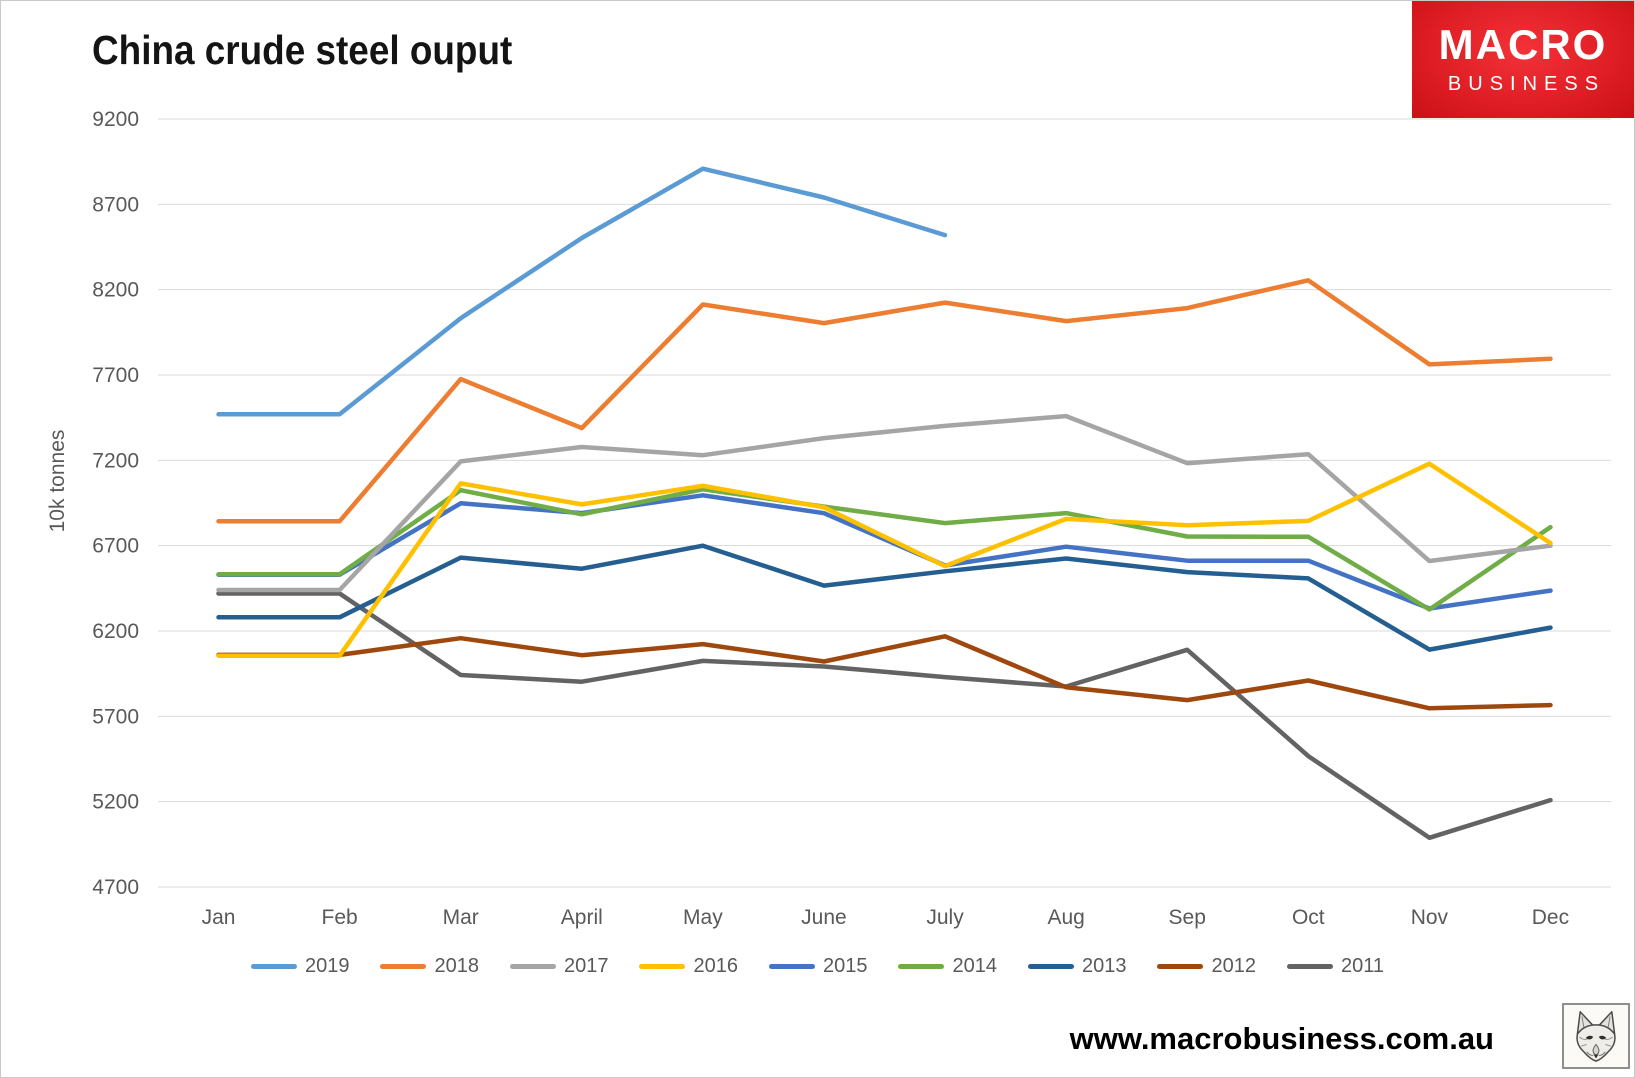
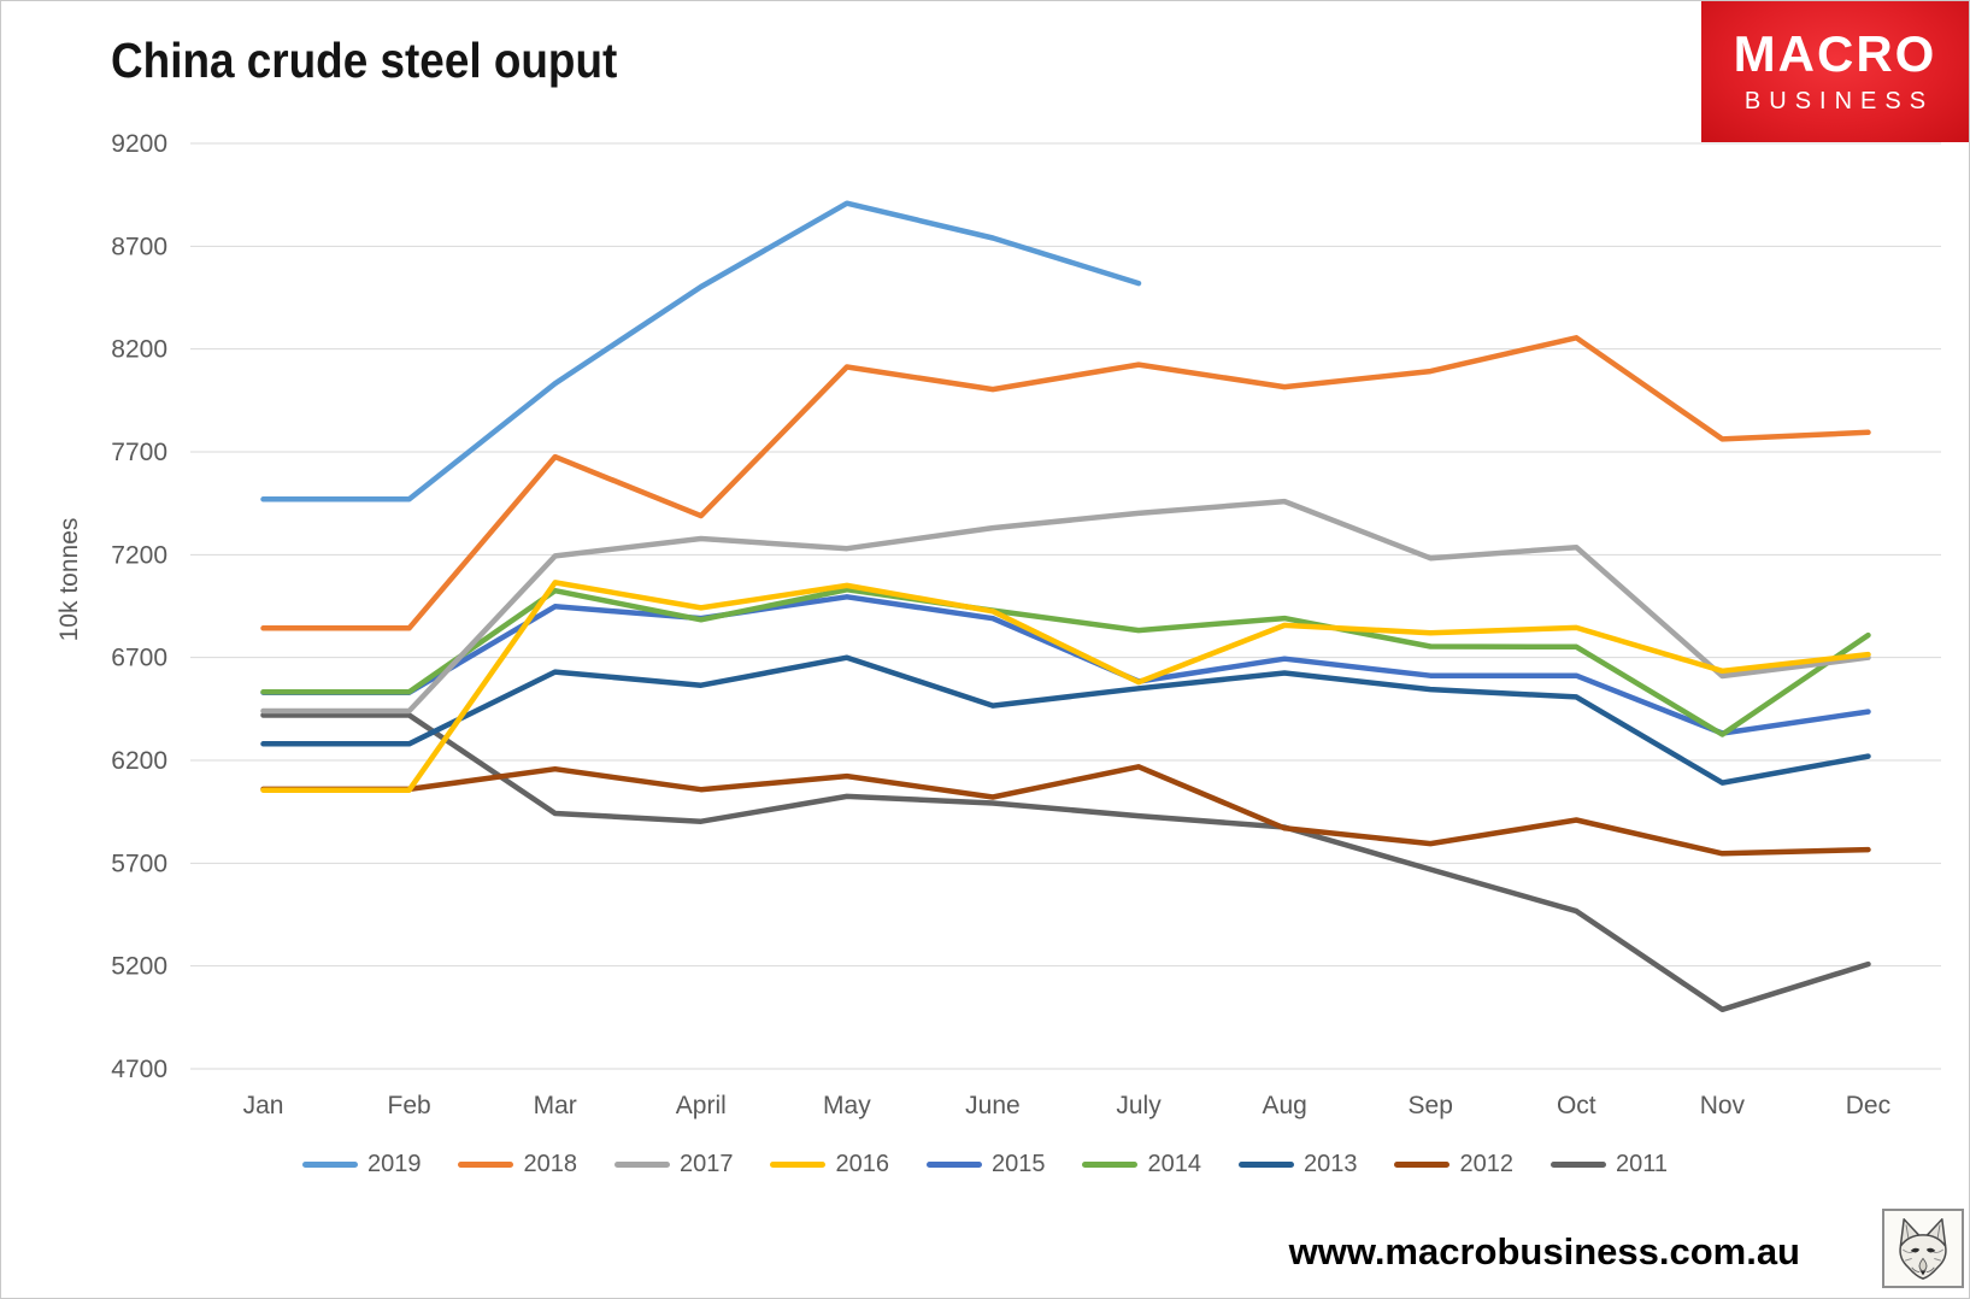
2011/Sep: 6090 -> 5670
2016/Nov: 7180 -> 6640
